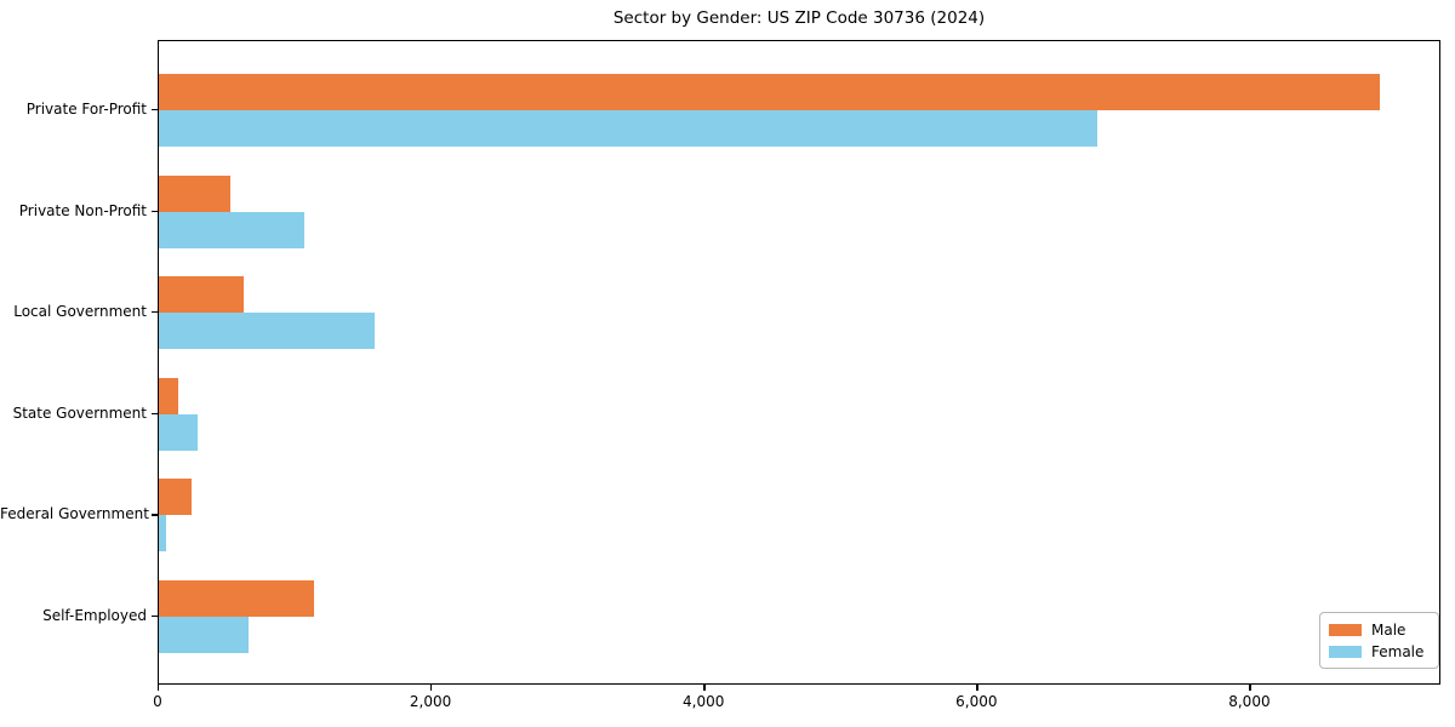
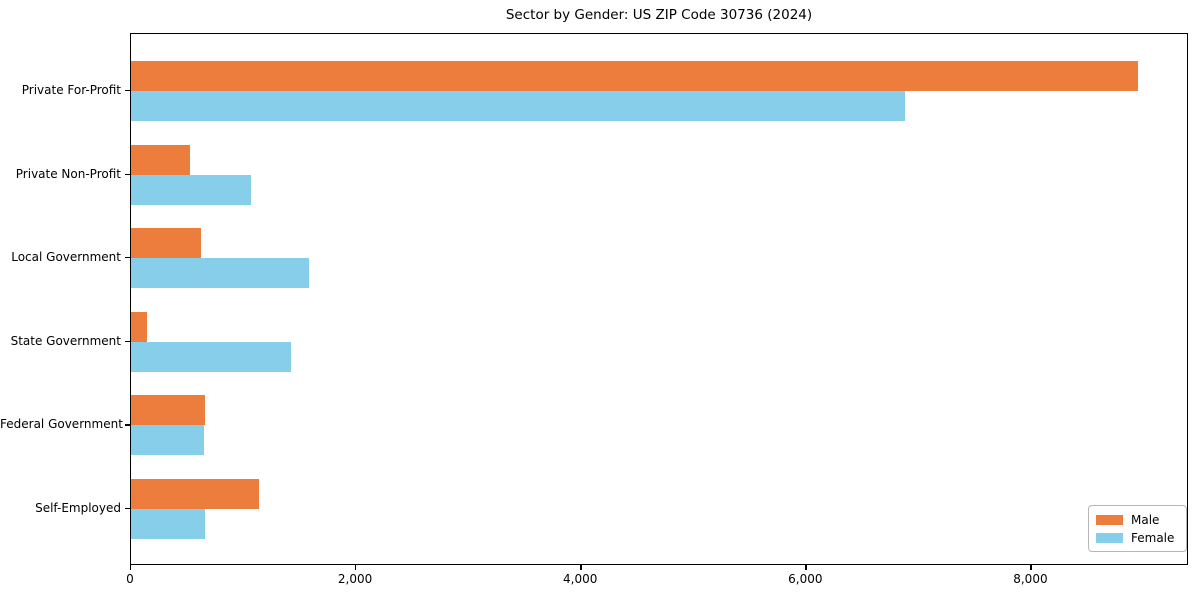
Female/State Government: 280 -> 1420
Male/Federal Government: 240 -> 660
Female/Federal Government: 50 -> 650
